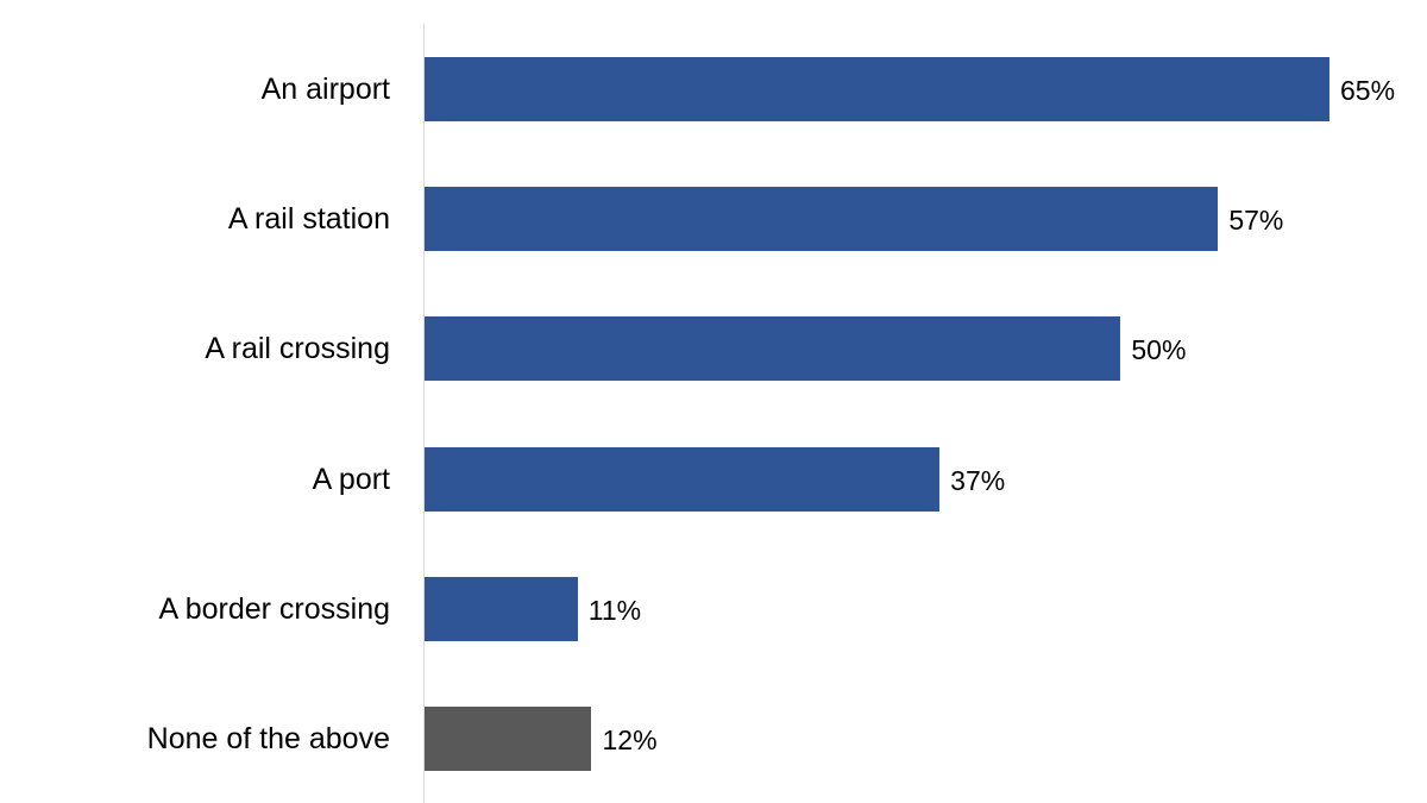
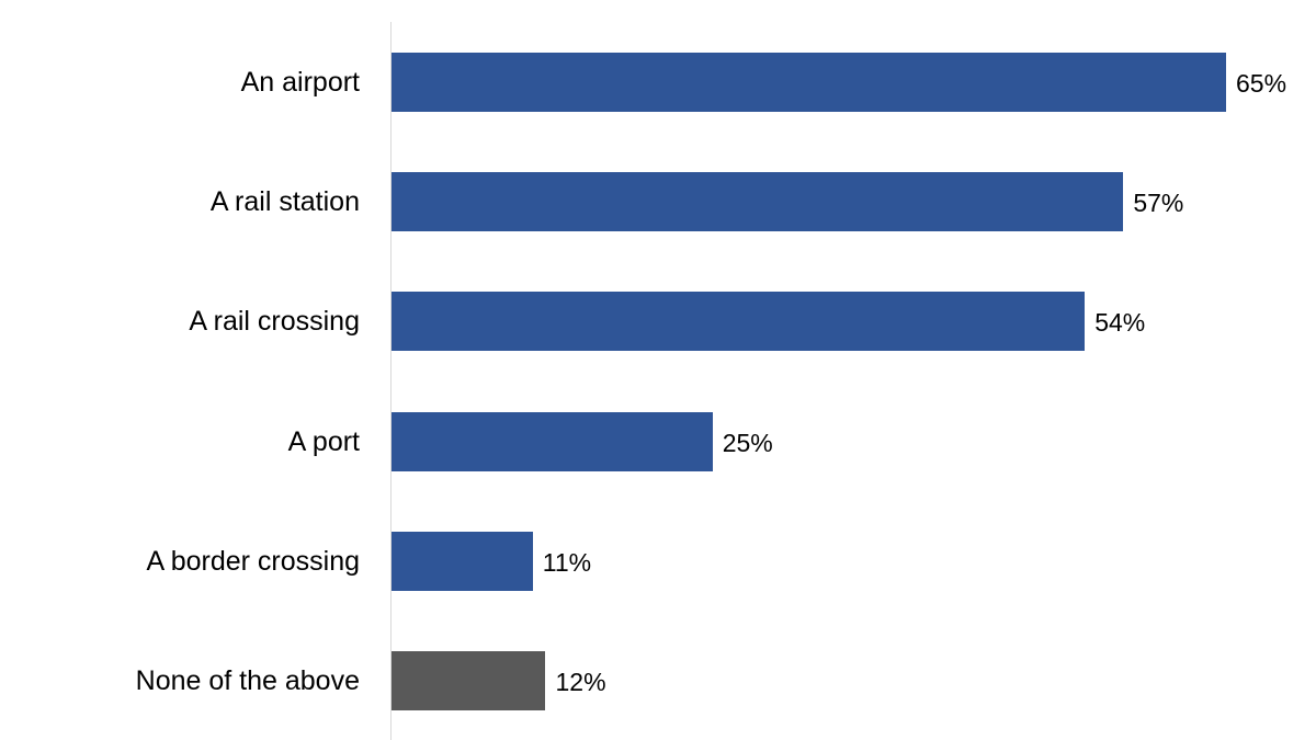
A rail crossing: 50% -> 54%
A port: 37% -> 25%
